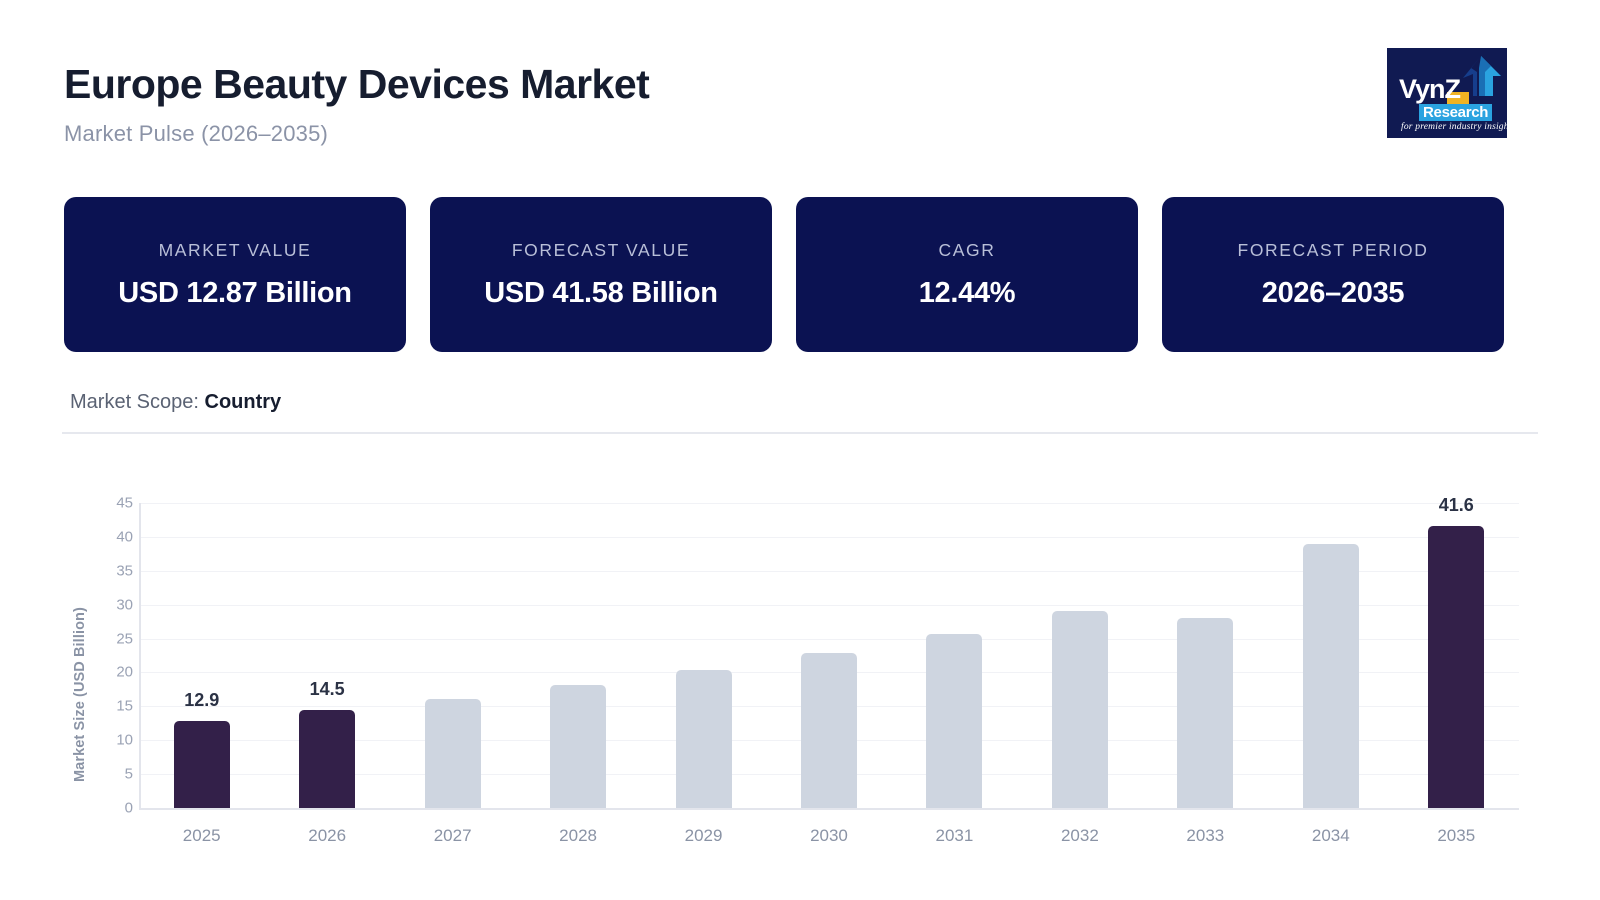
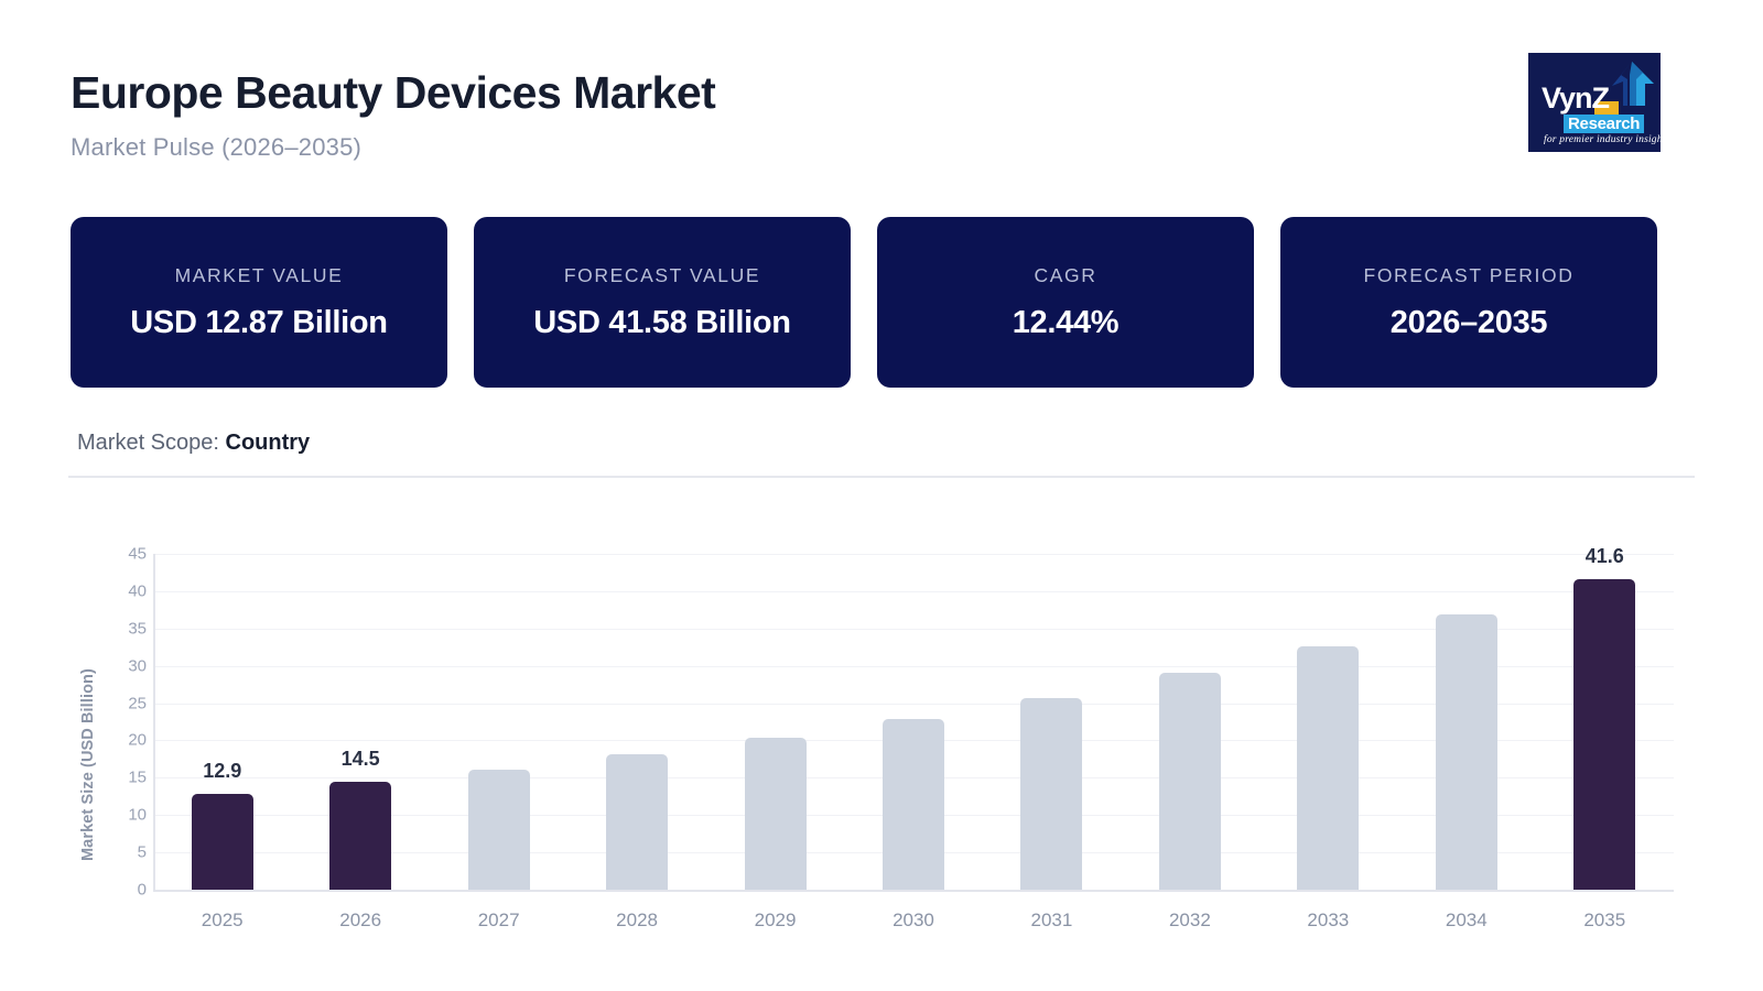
2033: 28 -> 33
2034: 39 -> 37
